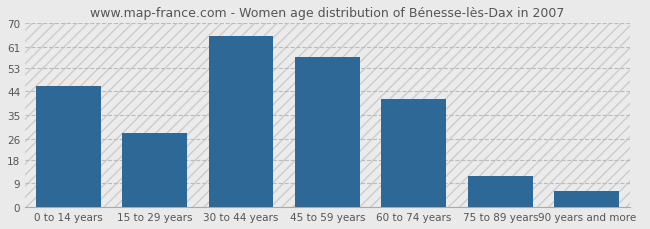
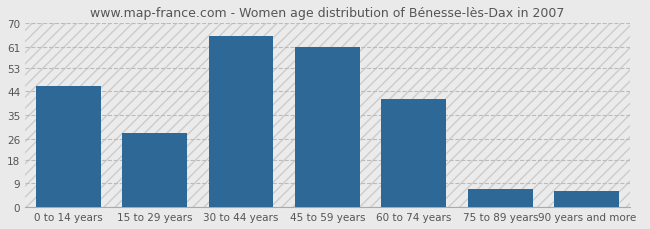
45 to 59 years: 57 -> 61
75 to 89 years: 12 -> 7
